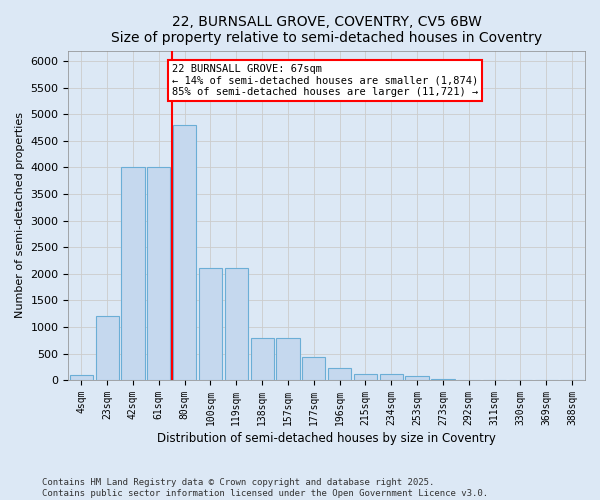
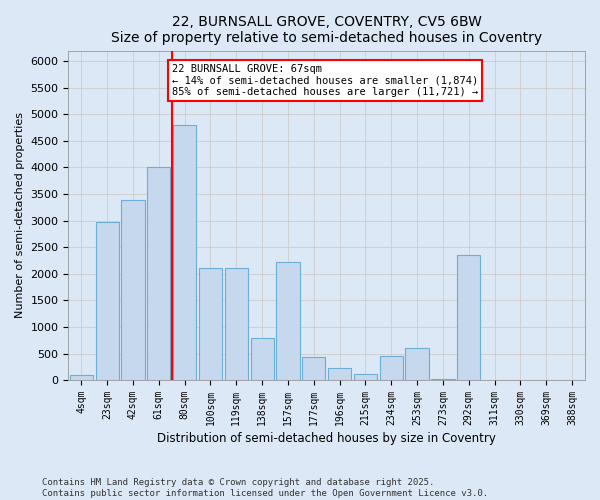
23sqm: 1200 -> 2980
42sqm: 4000 -> 3380
157sqm: 800 -> 2220
234sqm: 120 -> 460
253sqm: 70 -> 600
292sqm: 0 -> 2360
